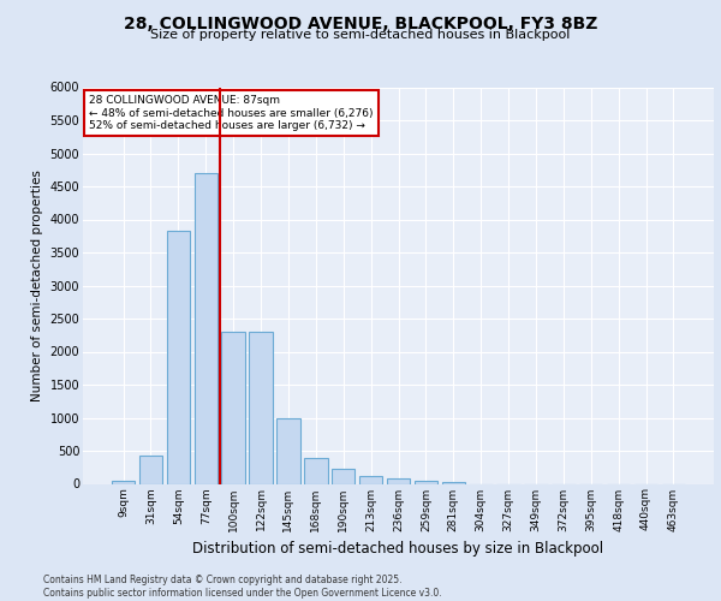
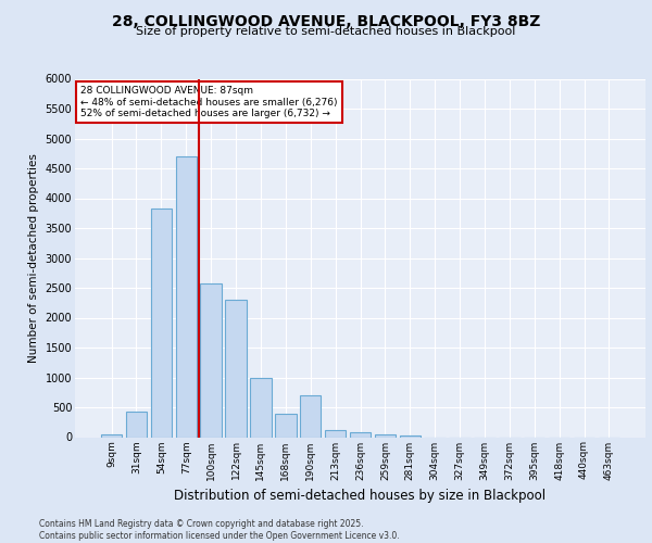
100sqm: 2300 -> 2580
190sqm: 220 -> 700
